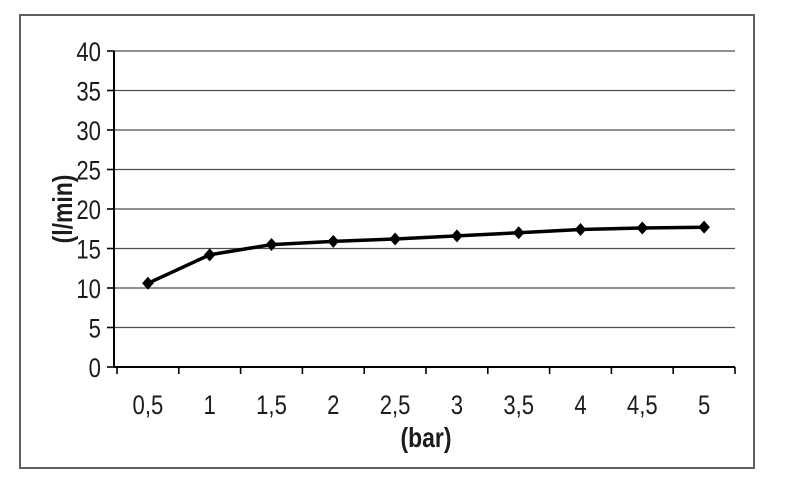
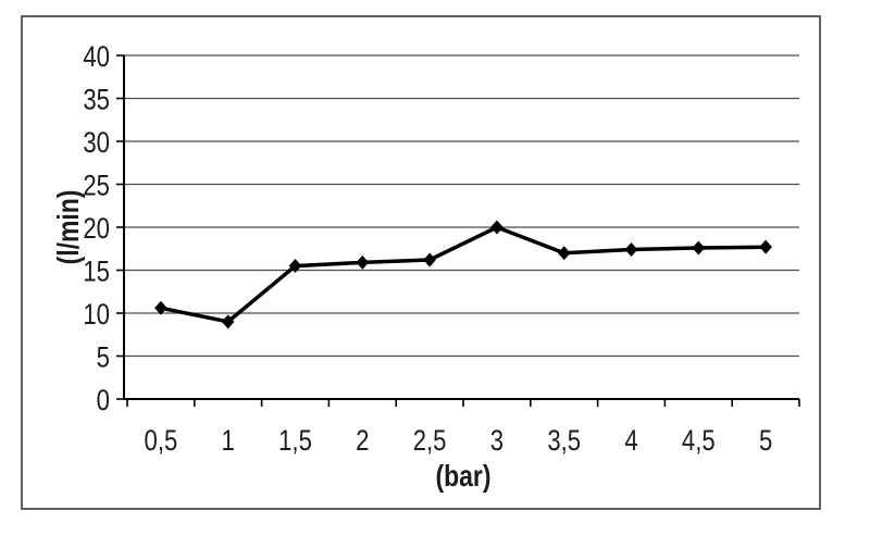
1: 14 -> 9
3: 17 -> 20
